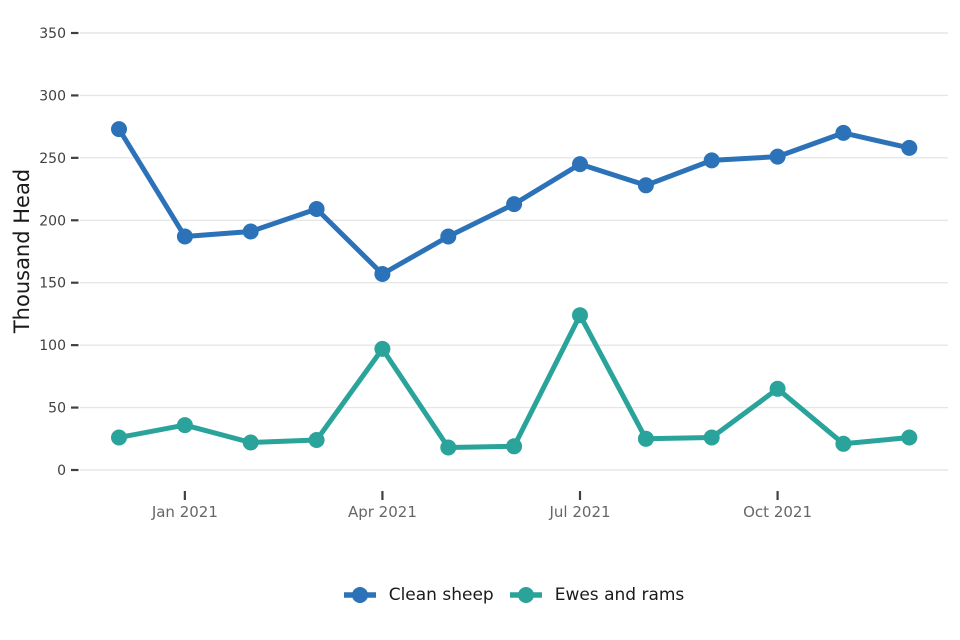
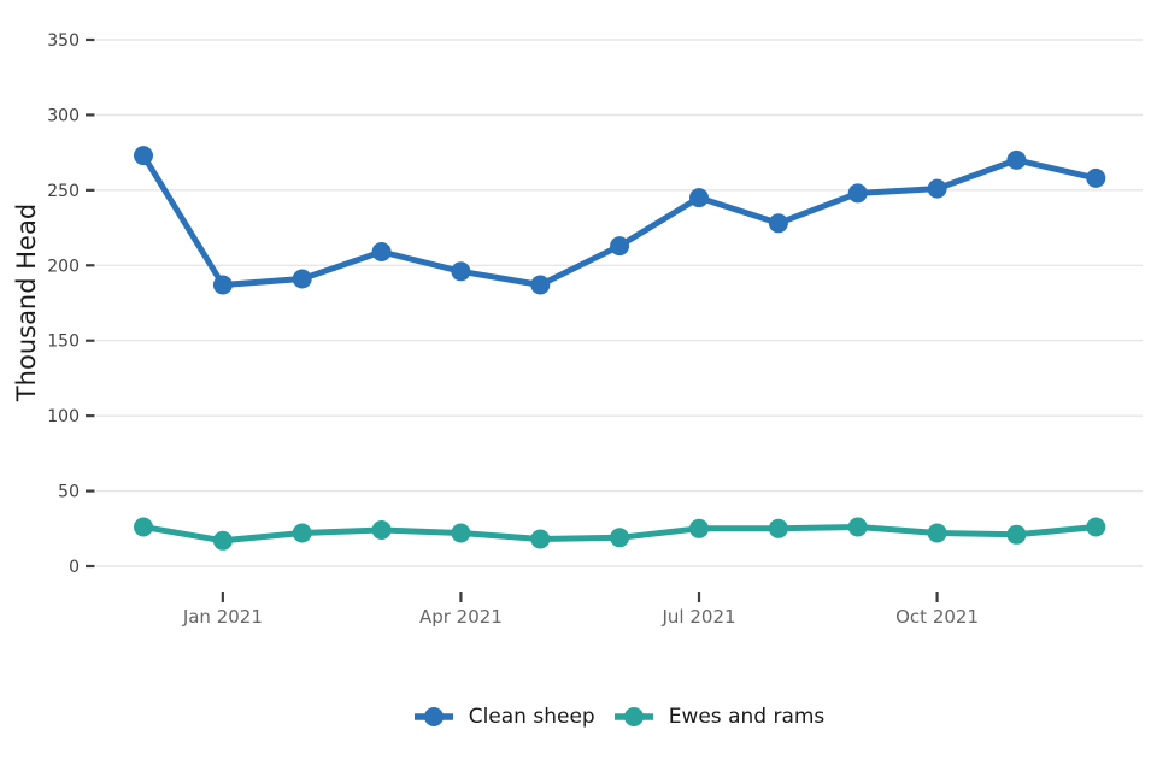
Ewes and rams/Jan 2021: 36 -> 17
Clean sheep/Apr 2021: 157 -> 196
Ewes and rams/Apr 2021: 97 -> 22
Ewes and rams/Jul 2021: 124 -> 25
Ewes and rams/Oct 2021: 65 -> 22
